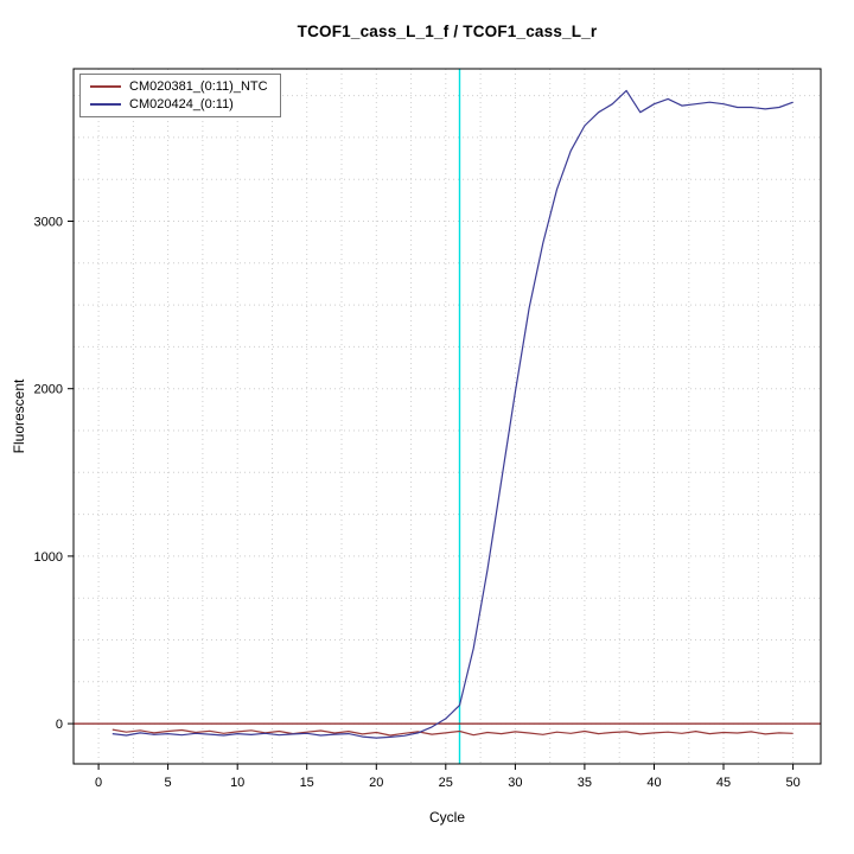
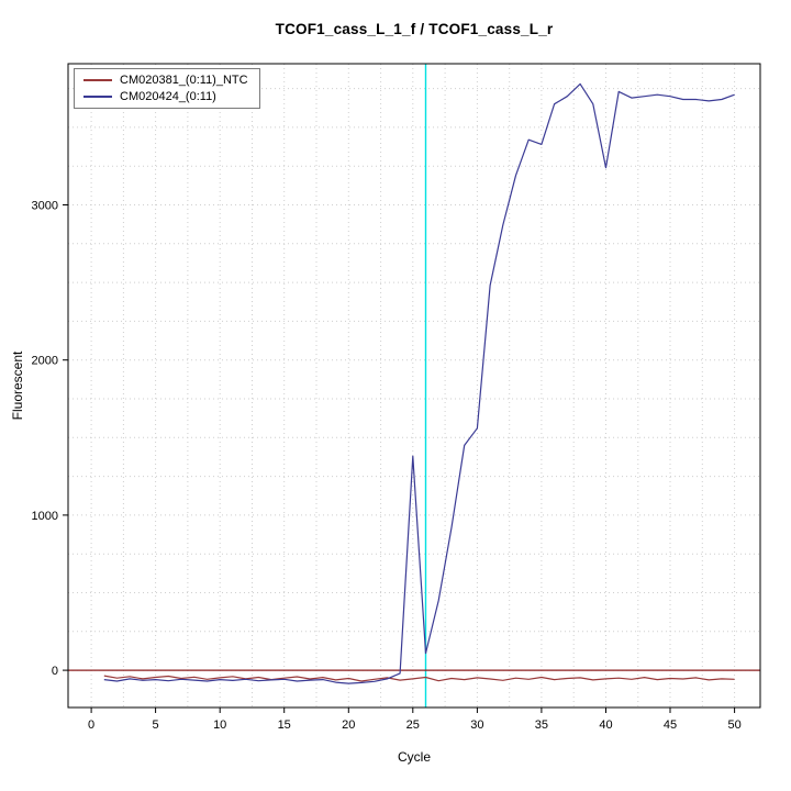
CM020424_(0:11)/25: 30 -> 1380
CM020424_(0:11)/30: 1980 -> 1560
CM020424_(0:11)/35: 3570 -> 3390
CM020424_(0:11)/40: 3700 -> 3240
